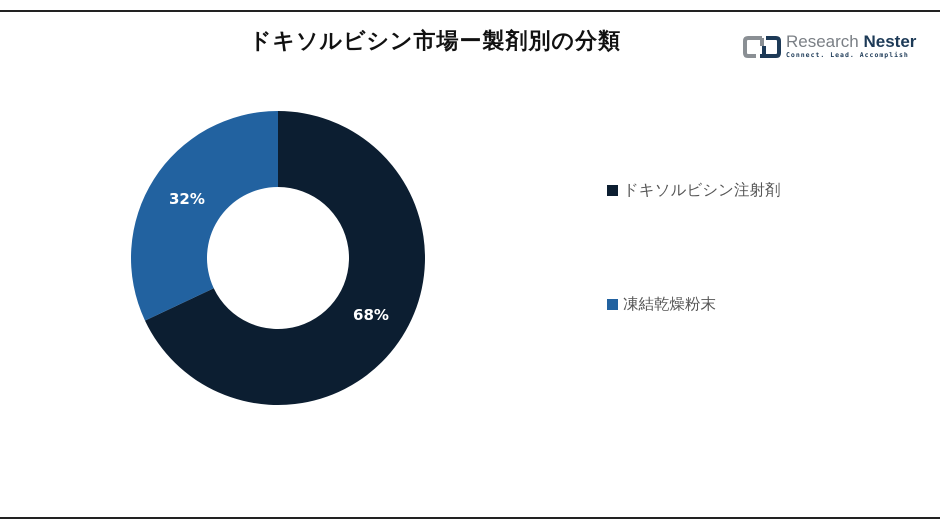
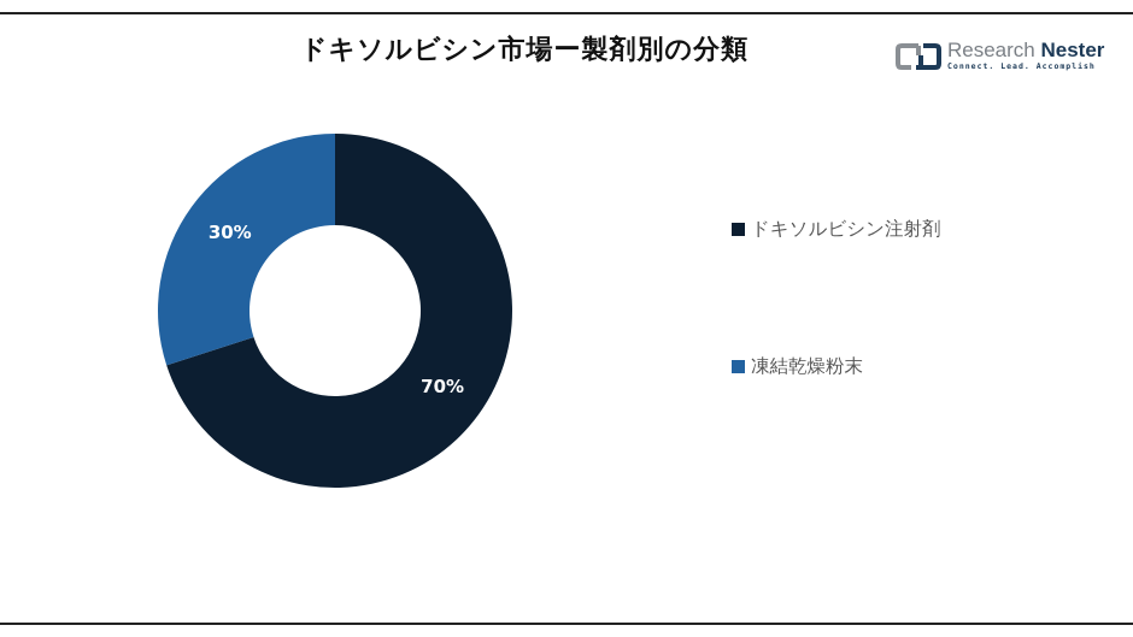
ドキソルビシン注射剤: 68% -> 70%
凍結乾燥粉末: 32% -> 30%
